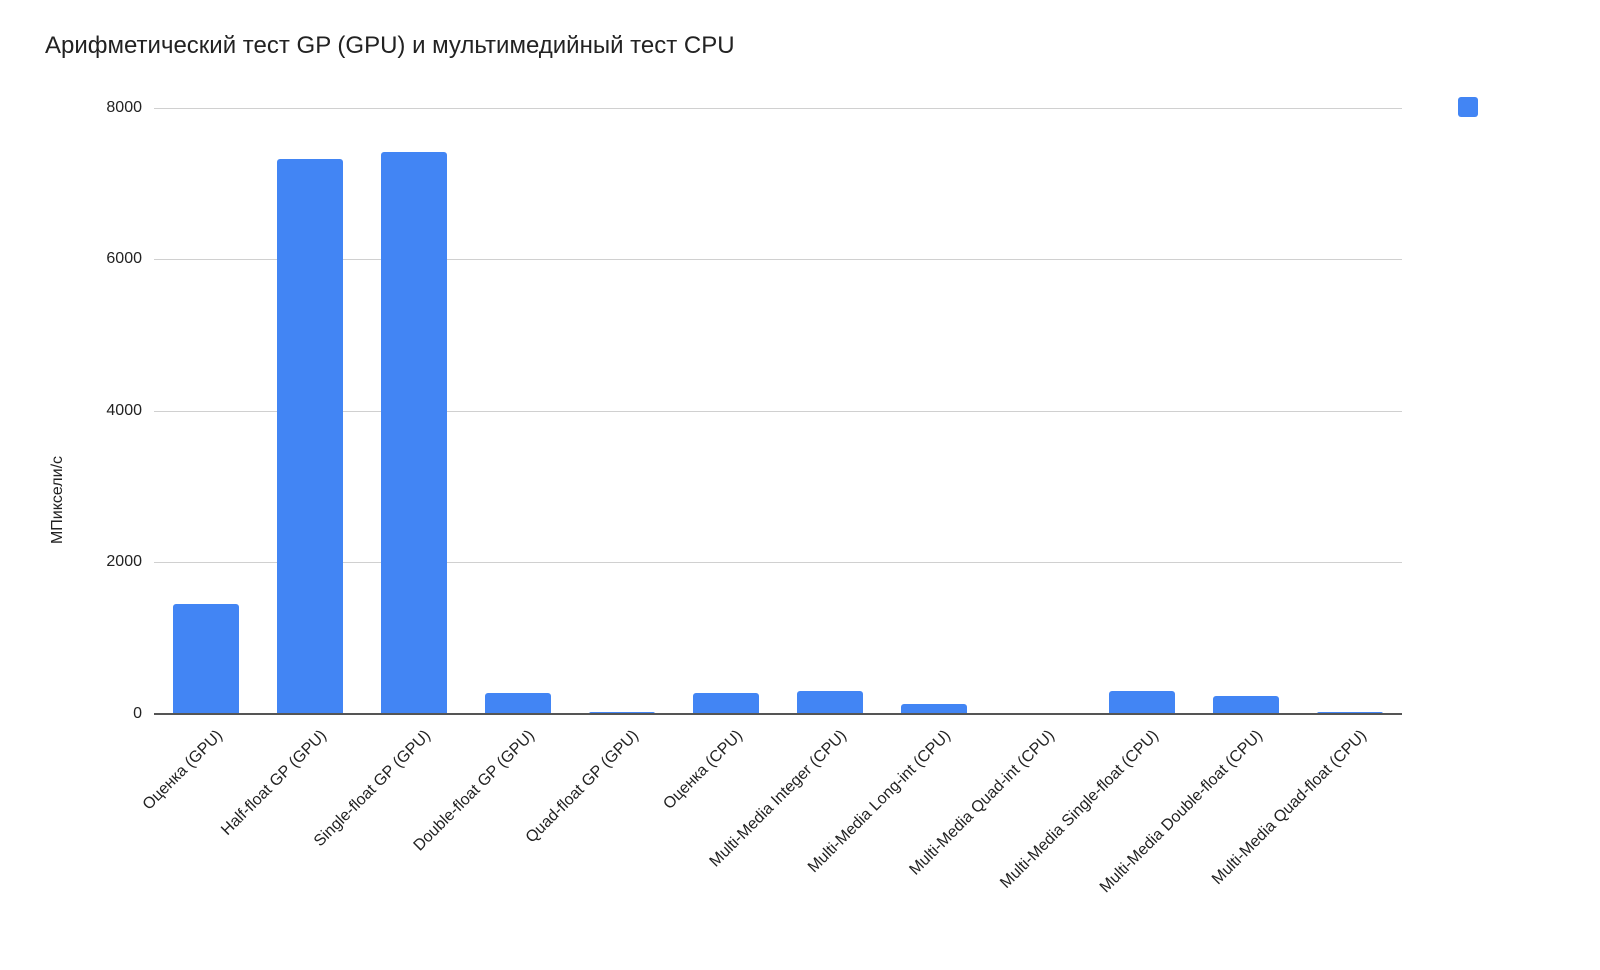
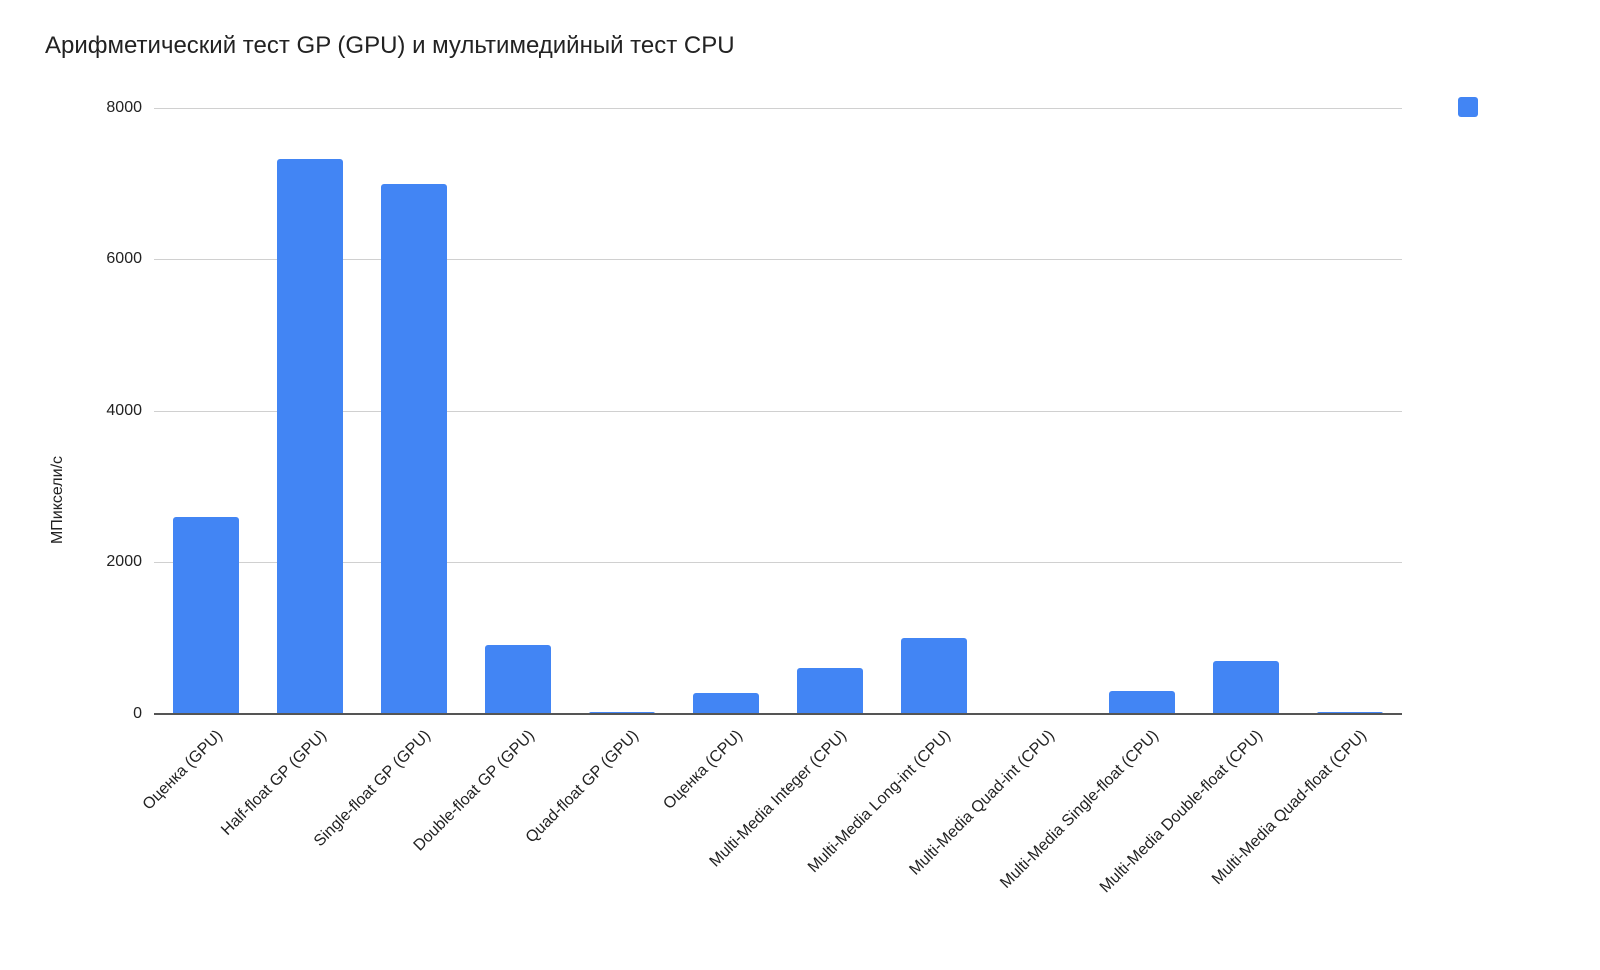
Оценка (GPU): 1400 -> 2600
Single-float GP (GPU): 7400 -> 7000
Double-float GP (GPU): 300 -> 900
Multi-Media Integer (CPU): 300 -> 600
Multi-Media Long-int (CPU): 100 -> 1000
Multi-Media Double-float (CPU): 200 -> 700
